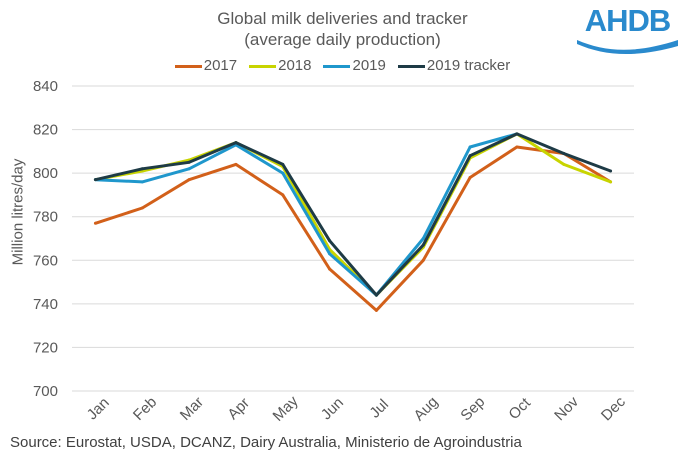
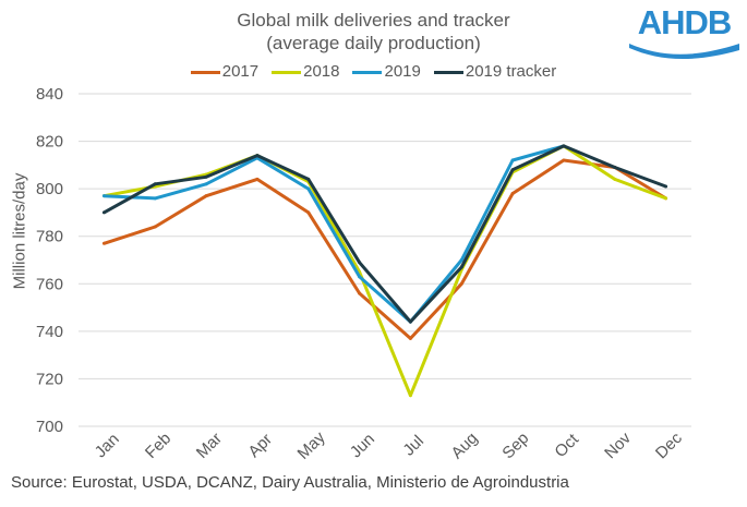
2019 tracker/Jan: 797 -> 790
2018/Jul: 744 -> 713
